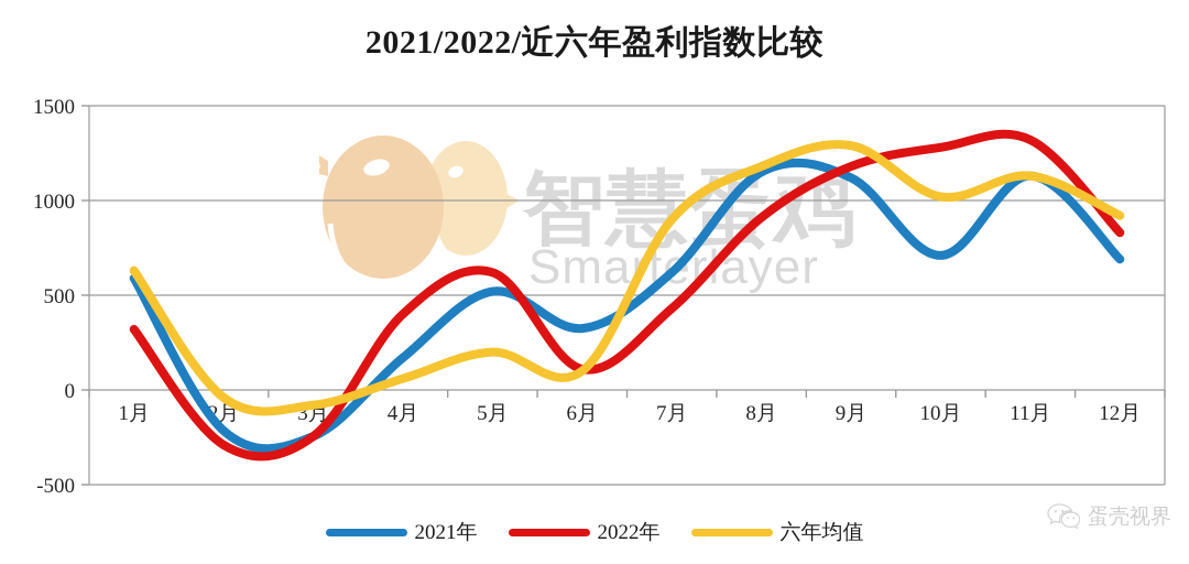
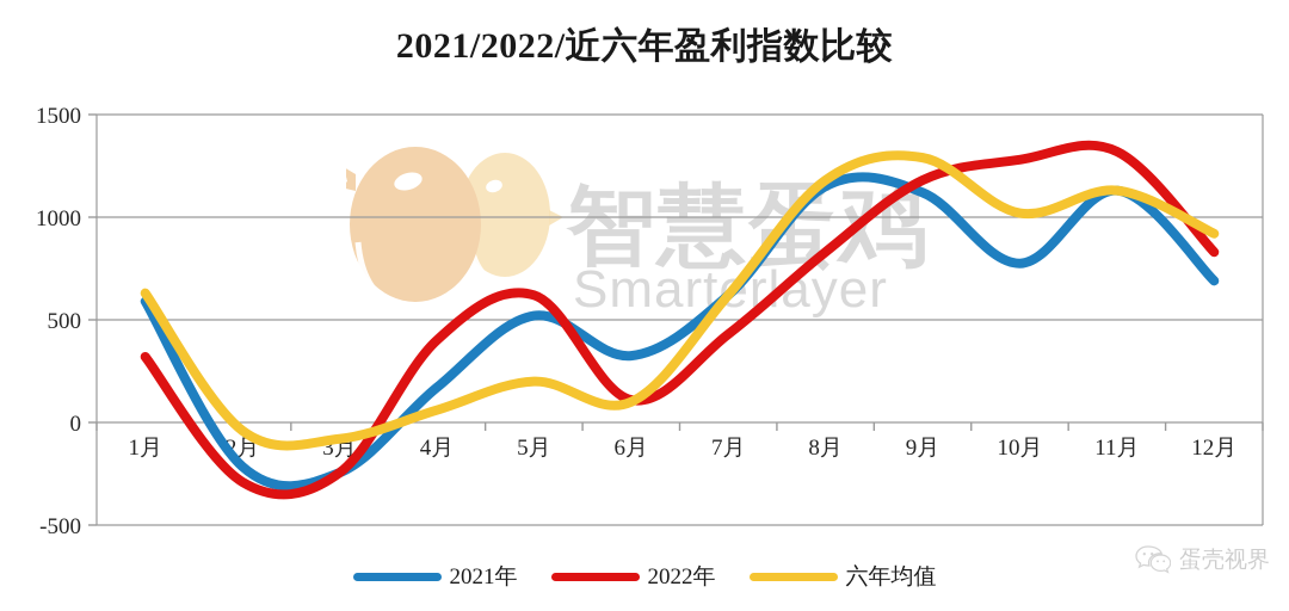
六年均值/7月: 900 -> 620
2022年/8月: 910 -> 830
2021年/10月: 710 -> 780
